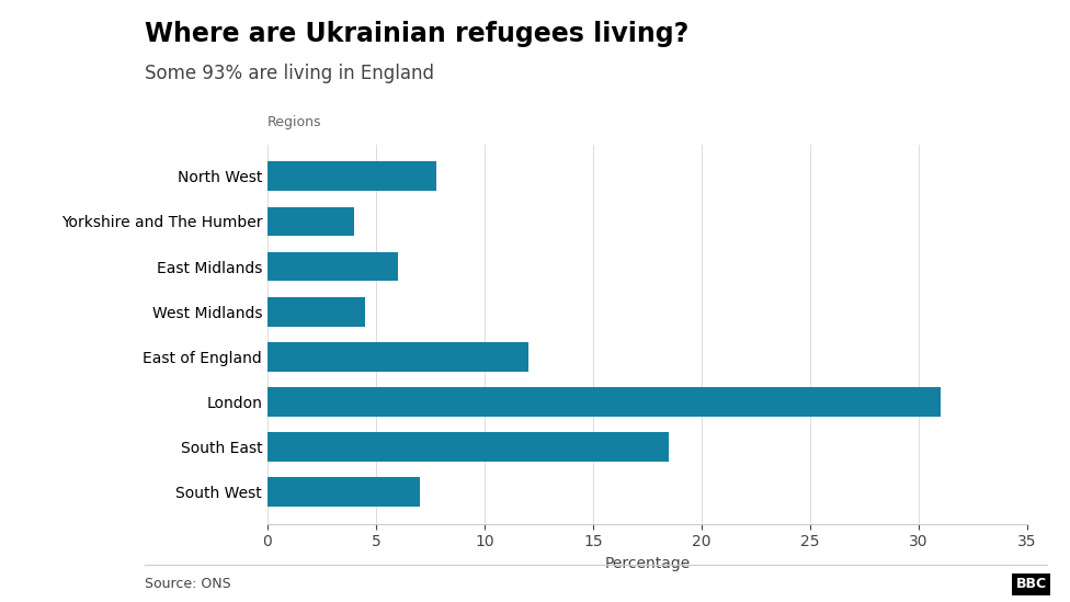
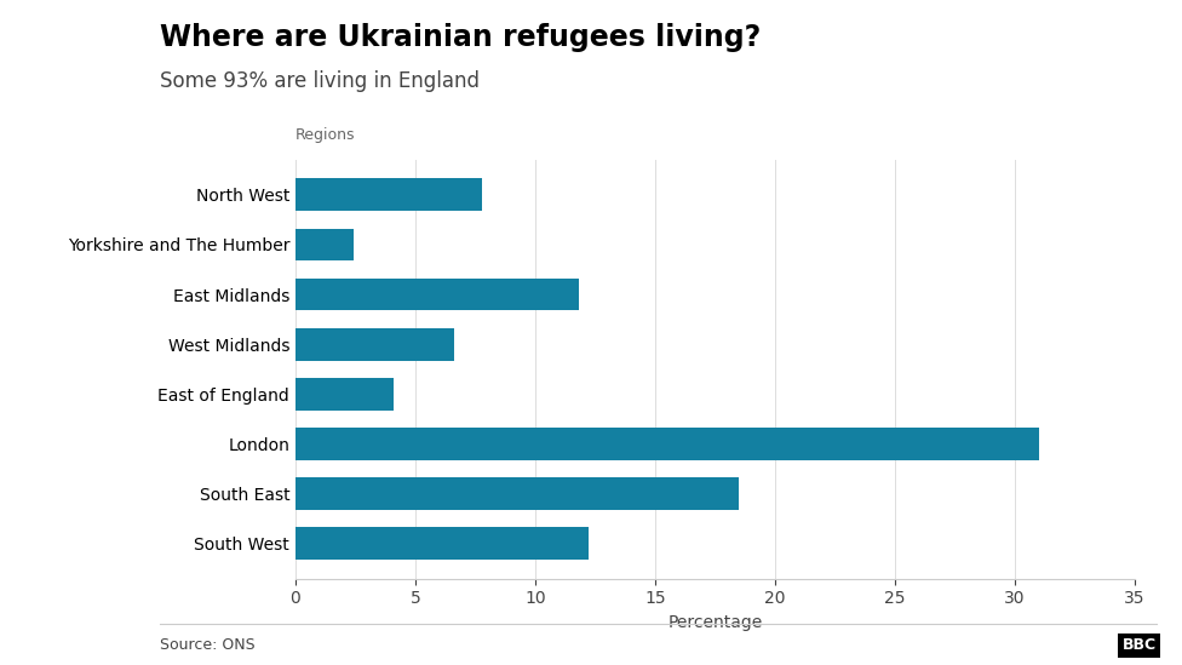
Yorkshire and The Humber: 4.0 -> 2.4
East Midlands: 6.0 -> 11.8
West Midlands: 4.5 -> 6.6
East of England: 12.0 -> 4.1
South West: 7.0 -> 12.2
